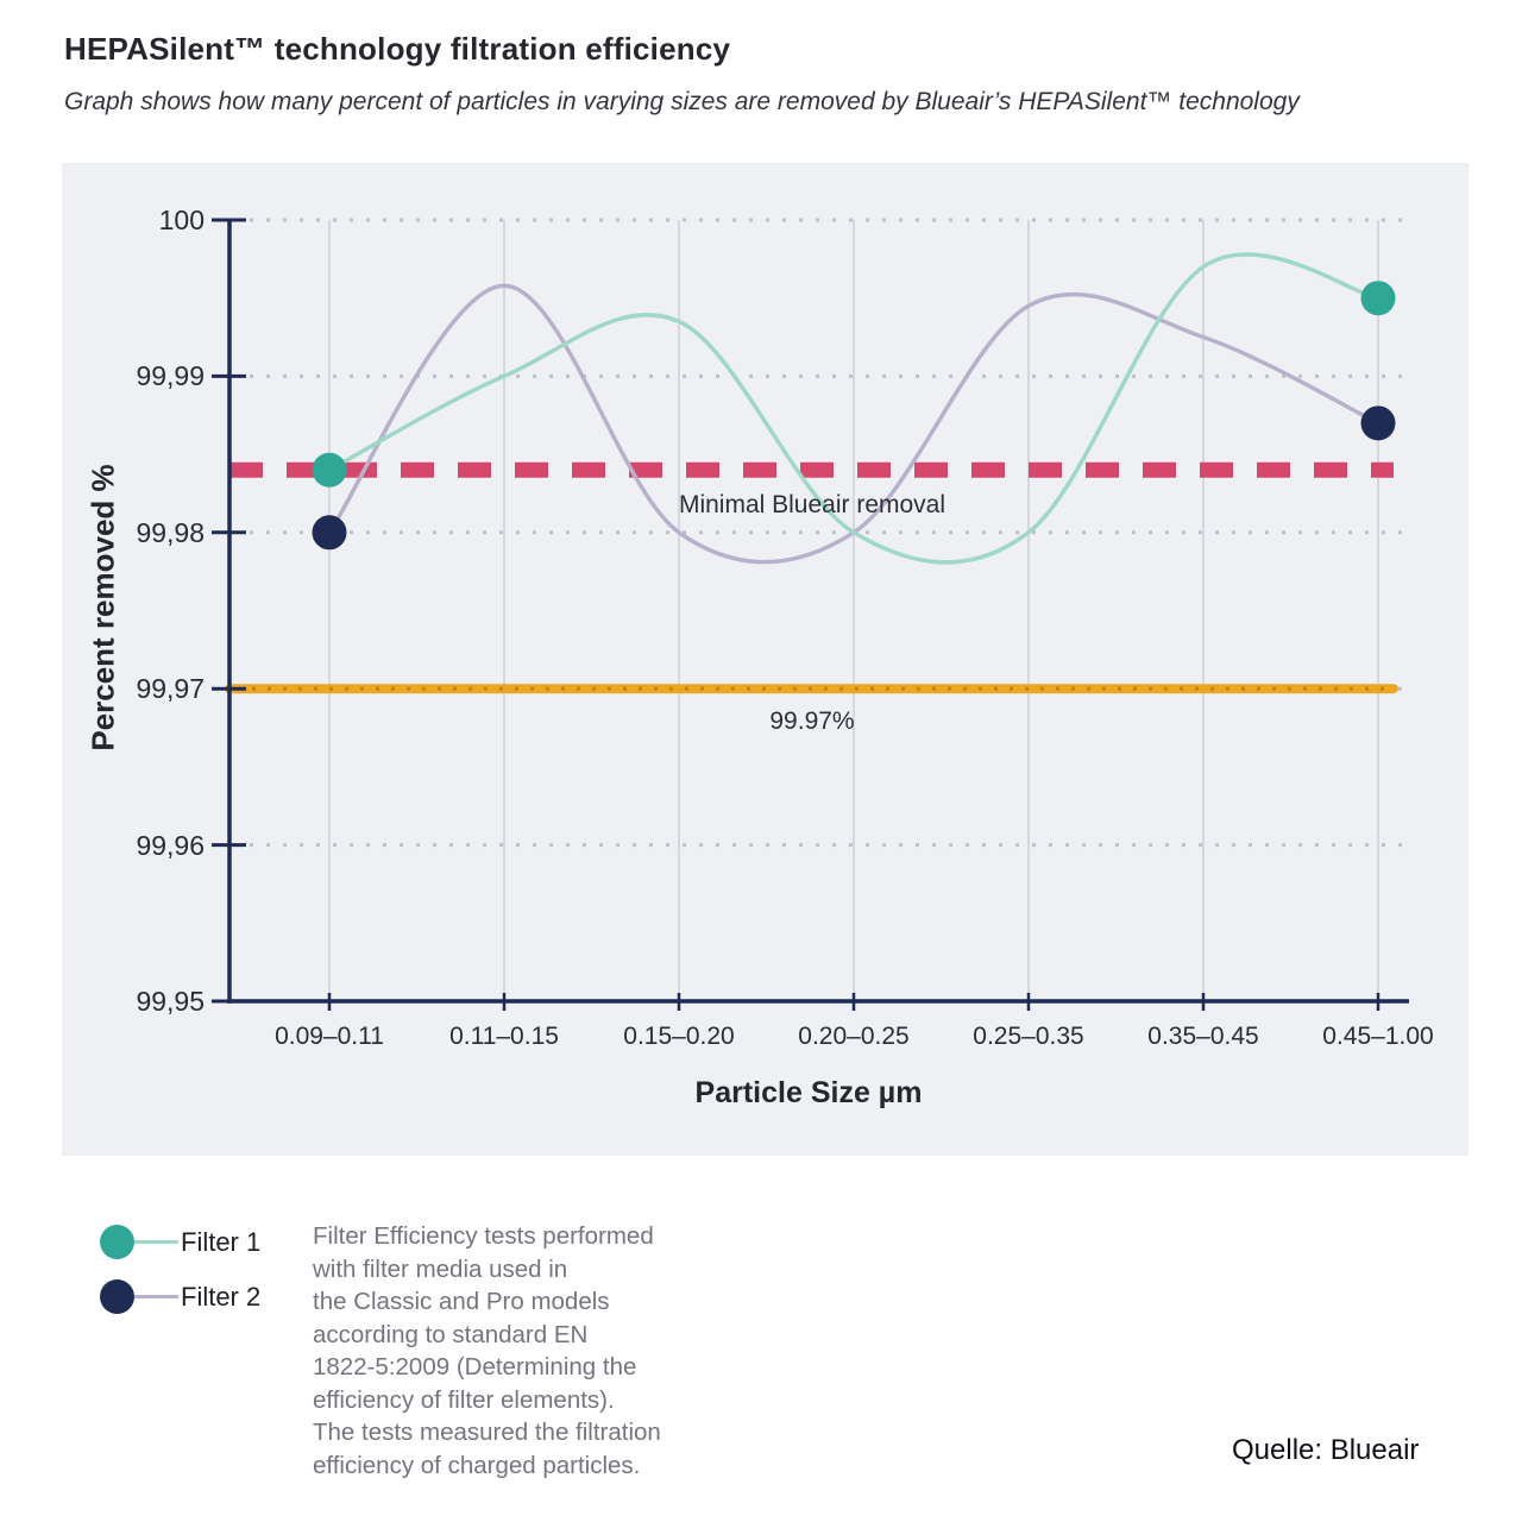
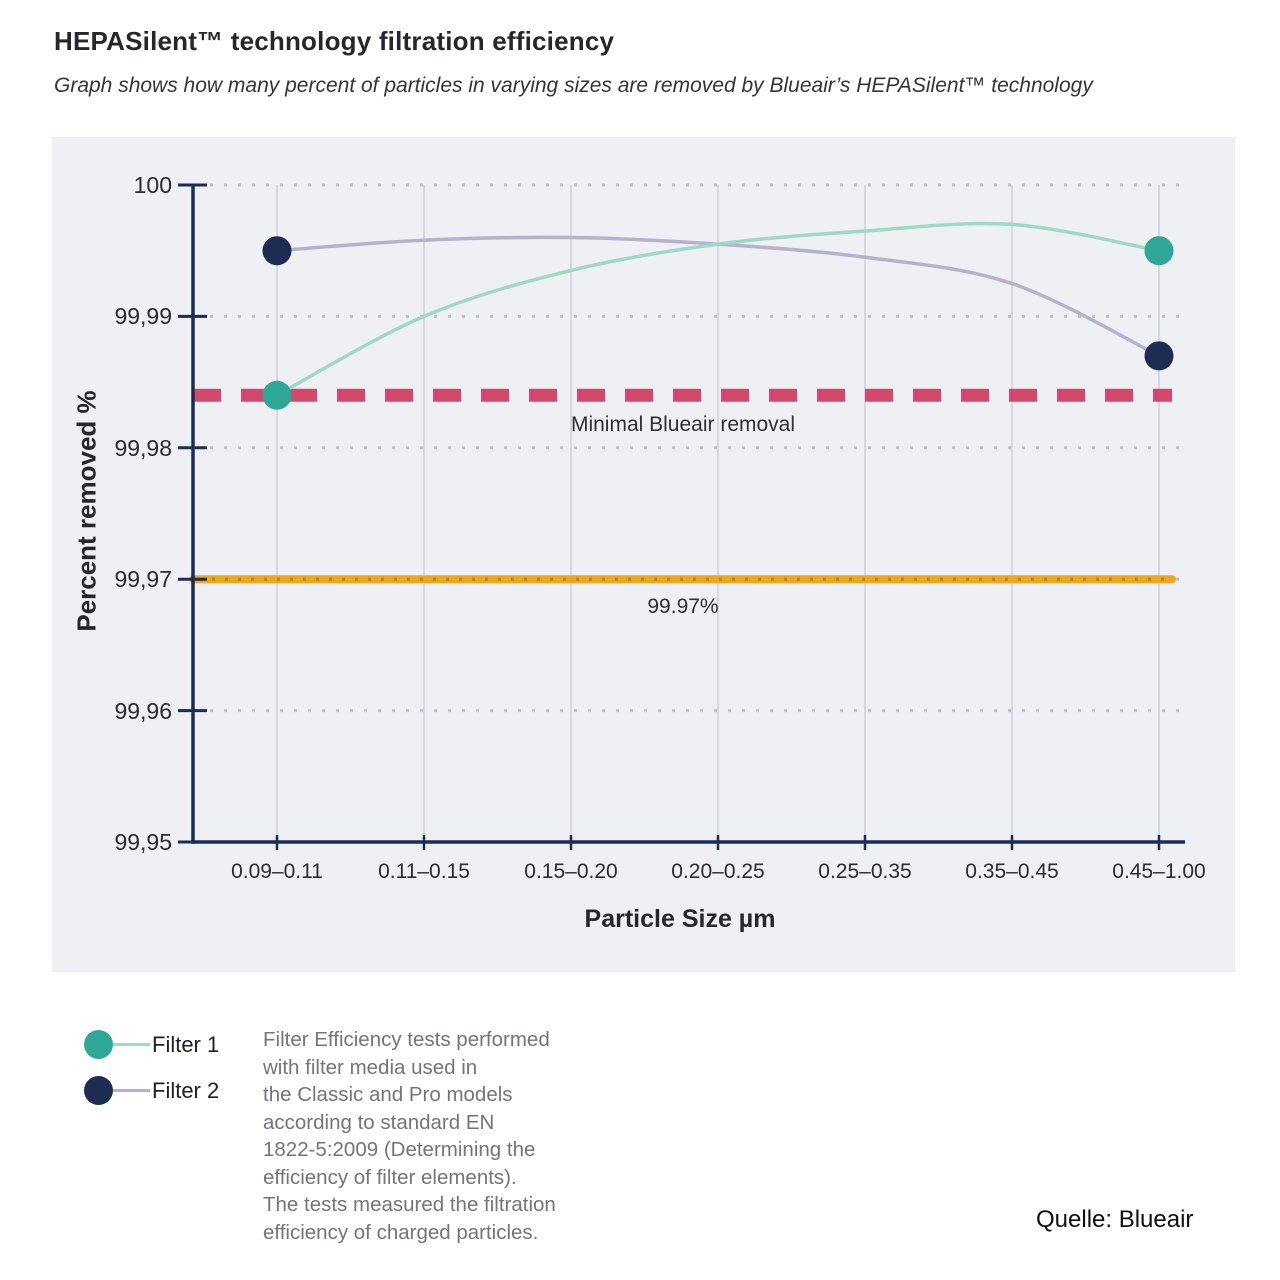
Filter 2/0.09–0.11: 99,98 -> 100,00
Filter 2/0.15–0.20: 99,98 -> 100,00
Filter 1/0.20–0.25: 99,98 -> 100,00
Filter 2/0.20–0.25: 99,98 -> 100,00
Filter 1/0.25–0.35: 99,98 -> 100,00
